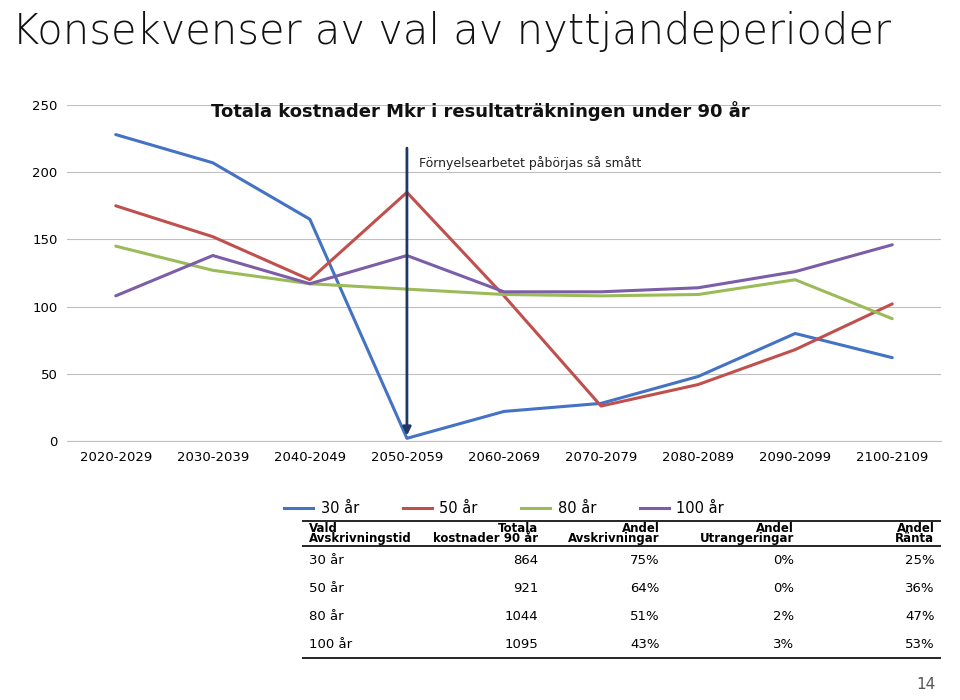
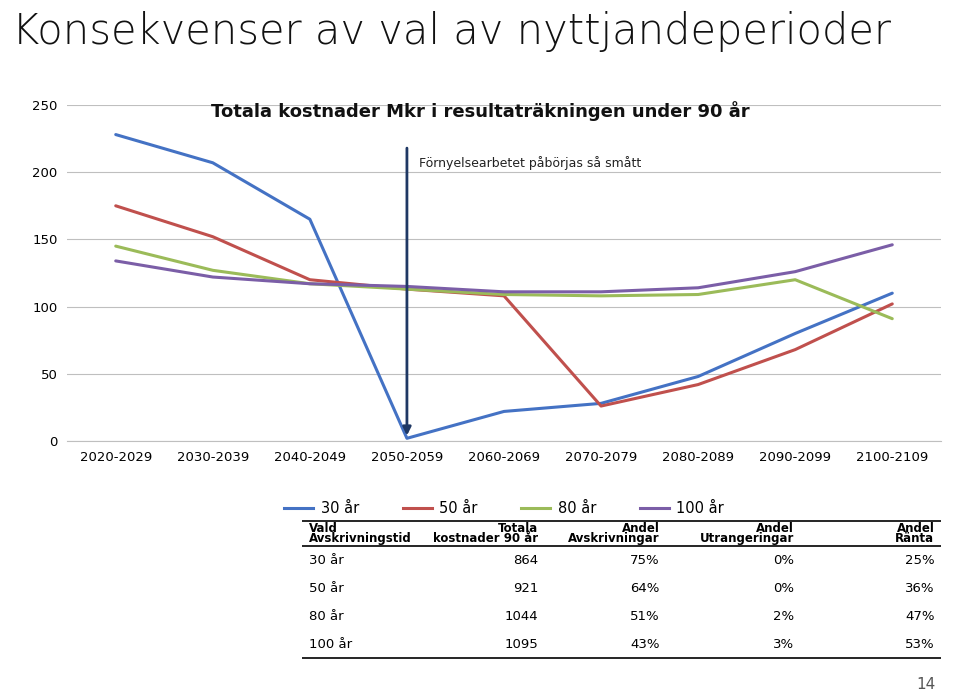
100 år/2020-2029: 108 -> 134
100 år/2030-2039: 138 -> 122
50 år/2050-2059: 185 -> 113
100 år/2050-2059: 138 -> 115
30 år/2100-2109: 62 -> 110
